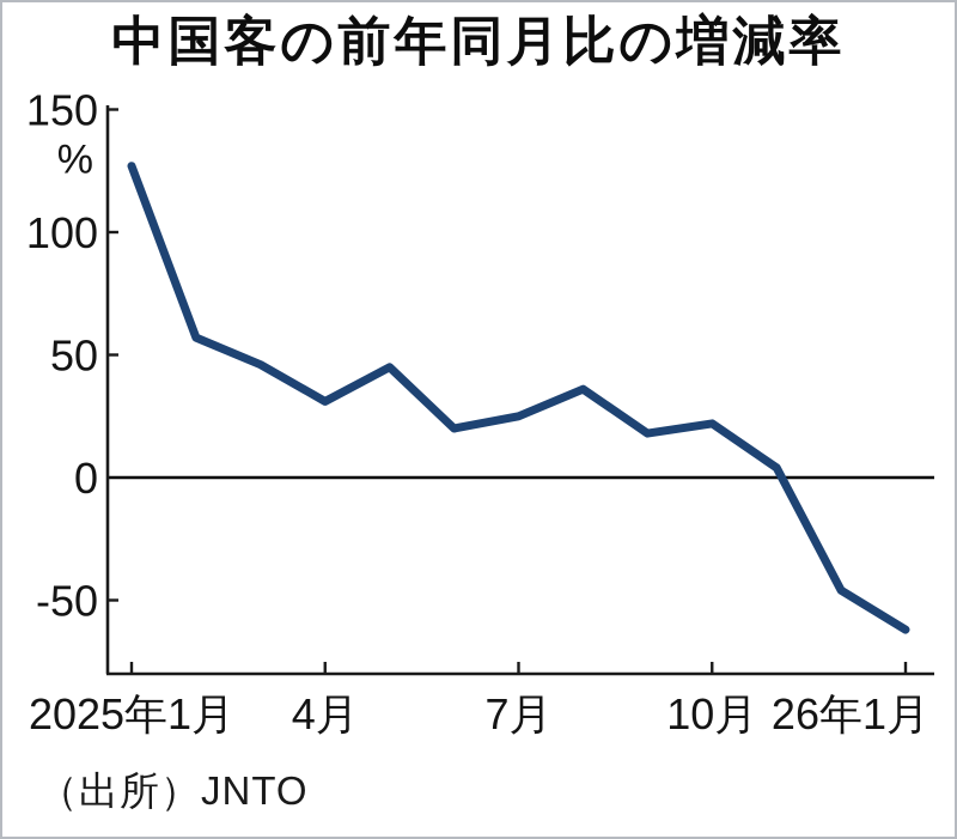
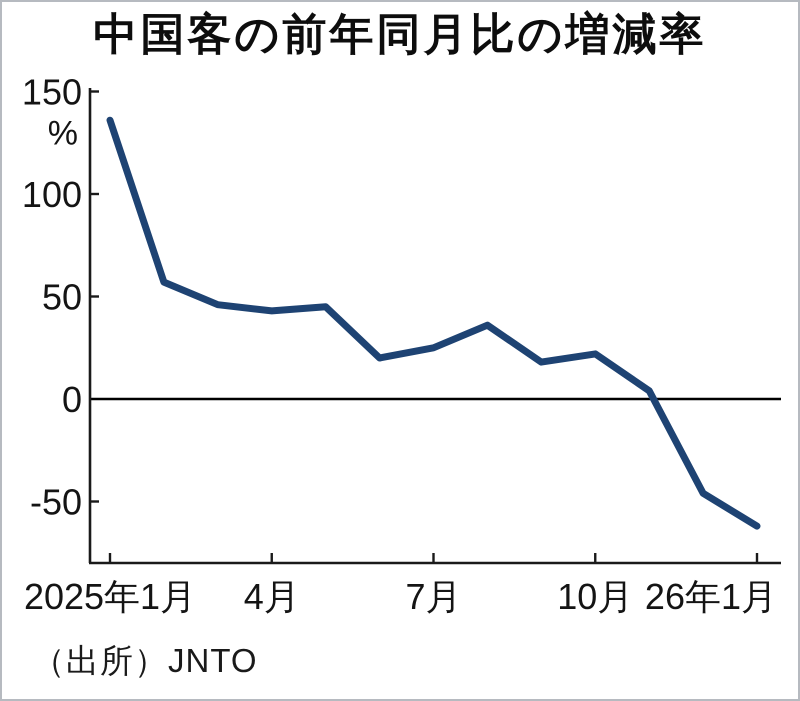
2025年1月: 127 -> 136
4月: 31 -> 43
